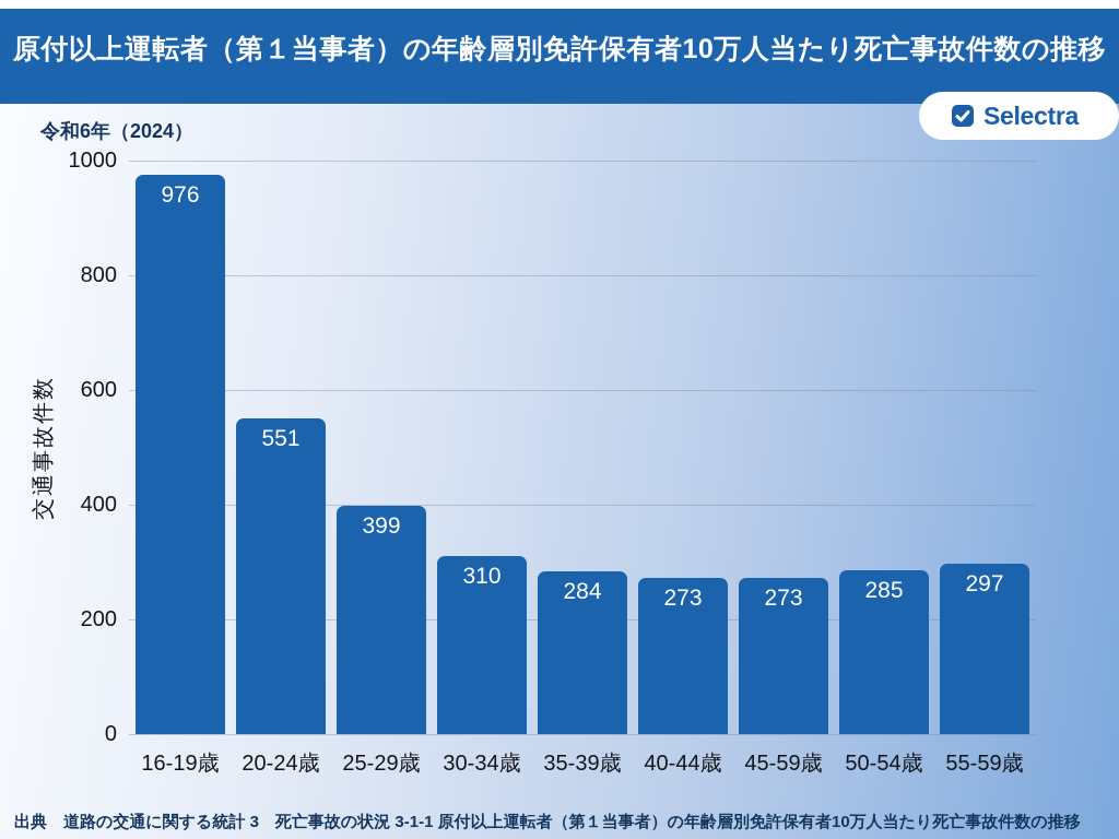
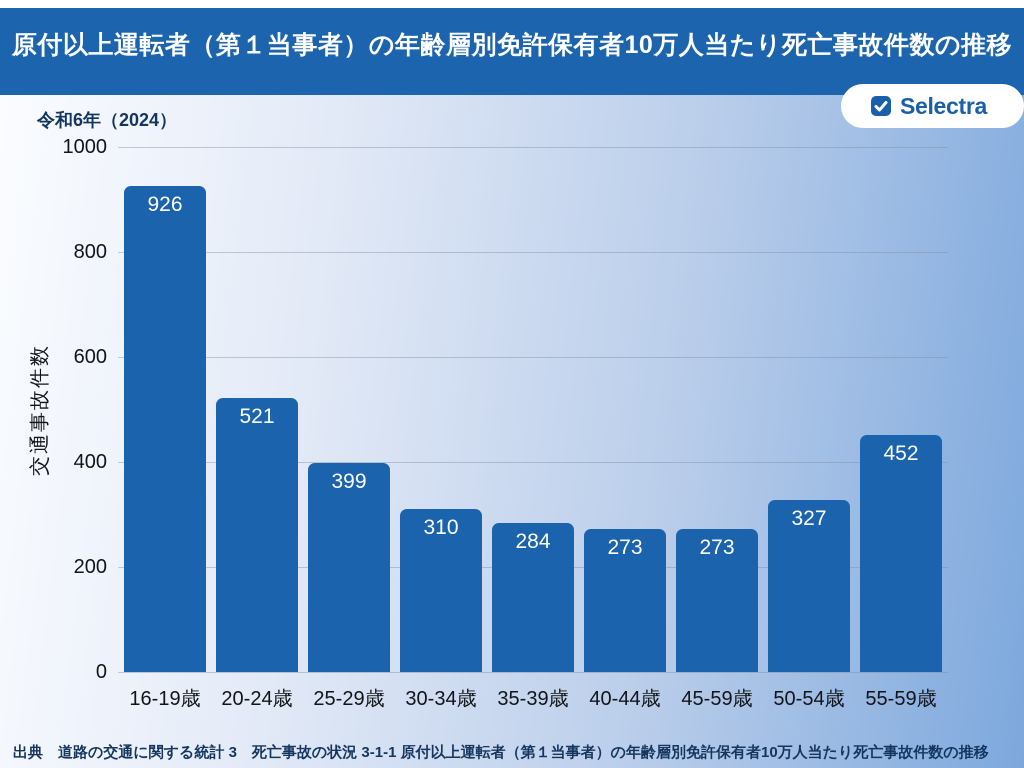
16-19歳: 976 -> 926
20-24歳: 551 -> 521
50-54歳: 285 -> 327
55-59歳: 297 -> 452
